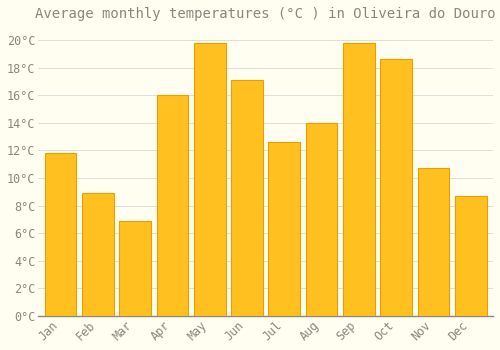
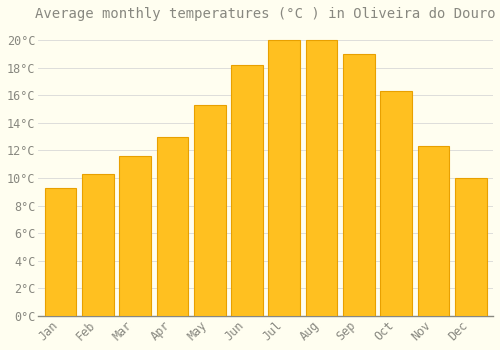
Jan: 11.8°C -> 9.3°C
Feb: 8.9°C -> 10.3°C
Mar: 6.9°C -> 11.6°C
Apr: 16.0°C -> 13.0°C
May: 19.8°C -> 15.3°C
Jun: 17.1°C -> 18.2°C
Jul: 12.6°C -> 20.0°C
Aug: 14.0°C -> 20.0°C
Sep: 19.8°C -> 19.0°C
Oct: 18.6°C -> 16.3°C
Nov: 10.7°C -> 12.3°C
Dec: 8.7°C -> 10.0°C
